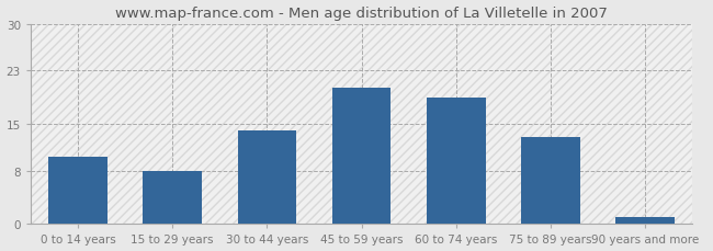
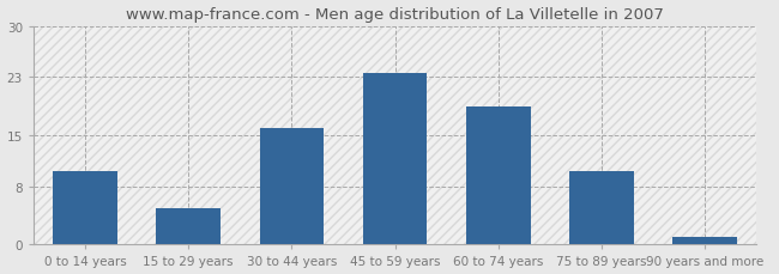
15 to 29 years: 8.0 -> 5.0
30 to 44 years: 14.0 -> 16.0
45 to 59 years: 20.4 -> 23.5
75 to 89 years: 13.0 -> 10.0
